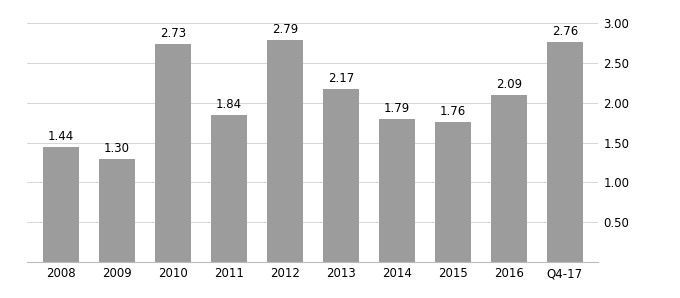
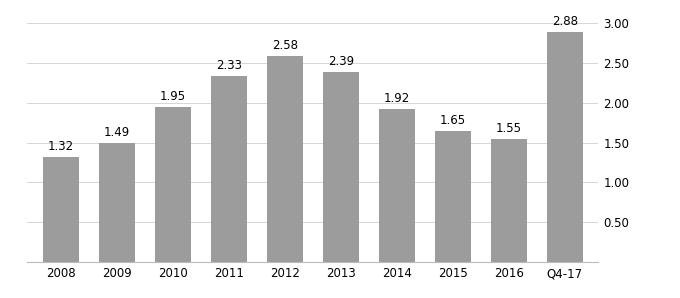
2008: 1.44 -> 1.32
2009: 1.30 -> 1.49
2010: 2.73 -> 1.95
2011: 1.84 -> 2.33
2012: 2.79 -> 2.58
2013: 2.17 -> 2.39
2014: 1.79 -> 1.92
2015: 1.76 -> 1.65
2016: 2.09 -> 1.55
Q4-17: 2.76 -> 2.88
